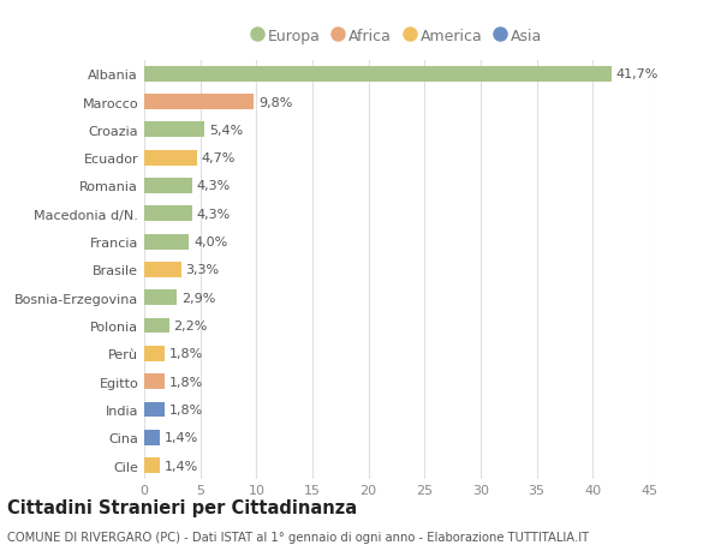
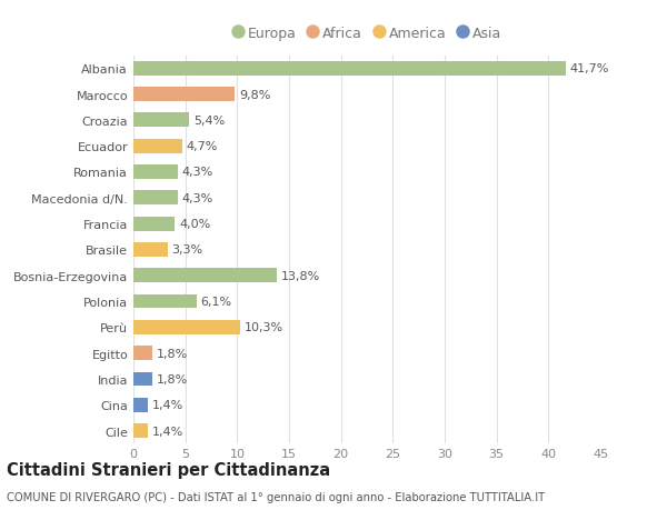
Bosnia-Erzegovina: 2,9% -> 13,8%
Polonia: 2,2% -> 6,1%
Perù: 1,8% -> 10,3%
